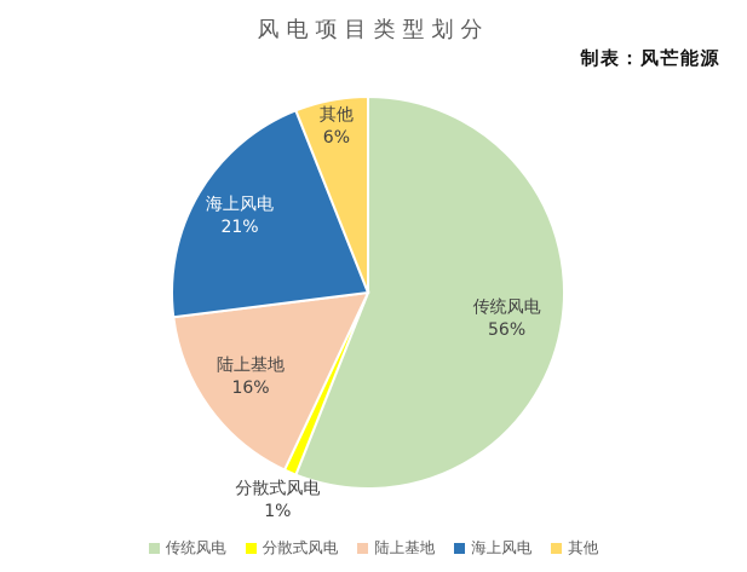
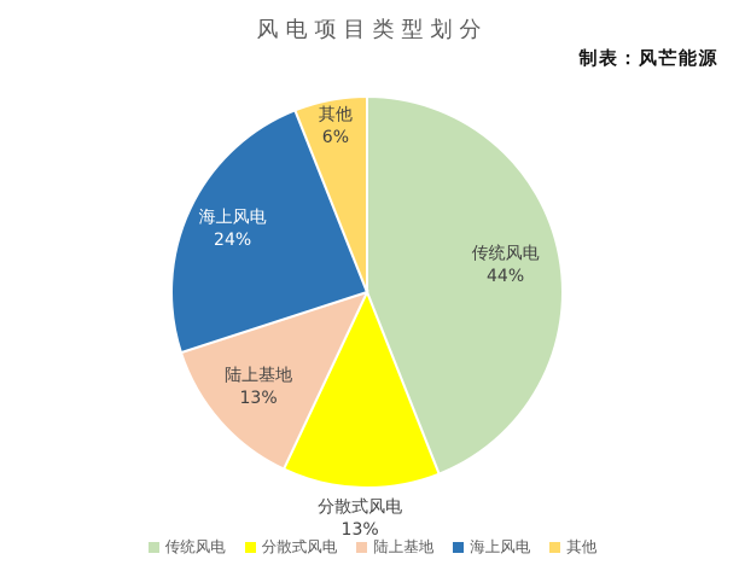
传统风电: 56% -> 44%
分散式风电: 1% -> 13%
陆上基地: 16% -> 13%
海上风电: 21% -> 24%
